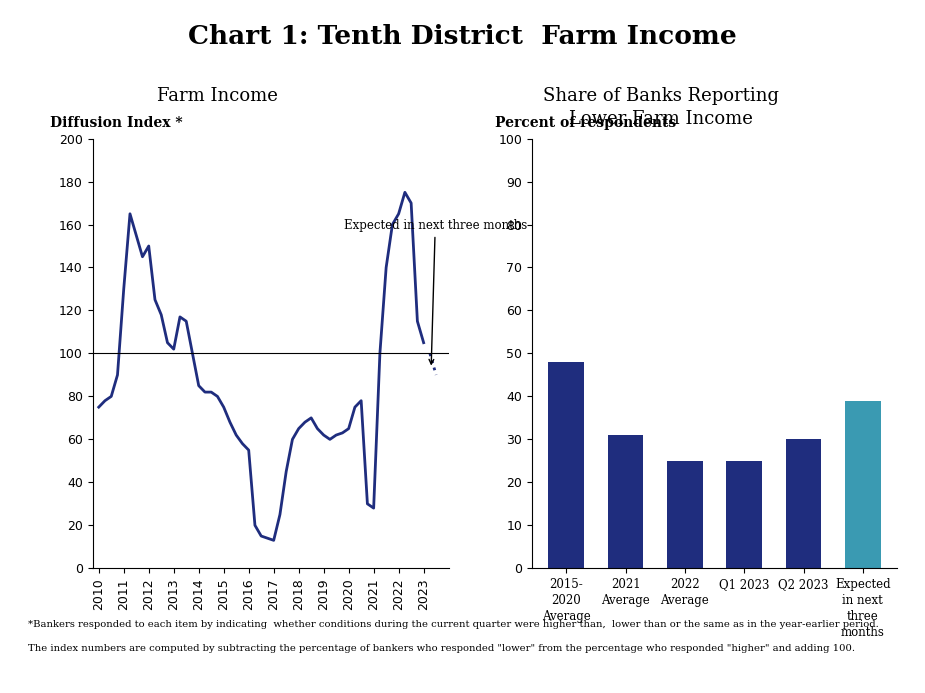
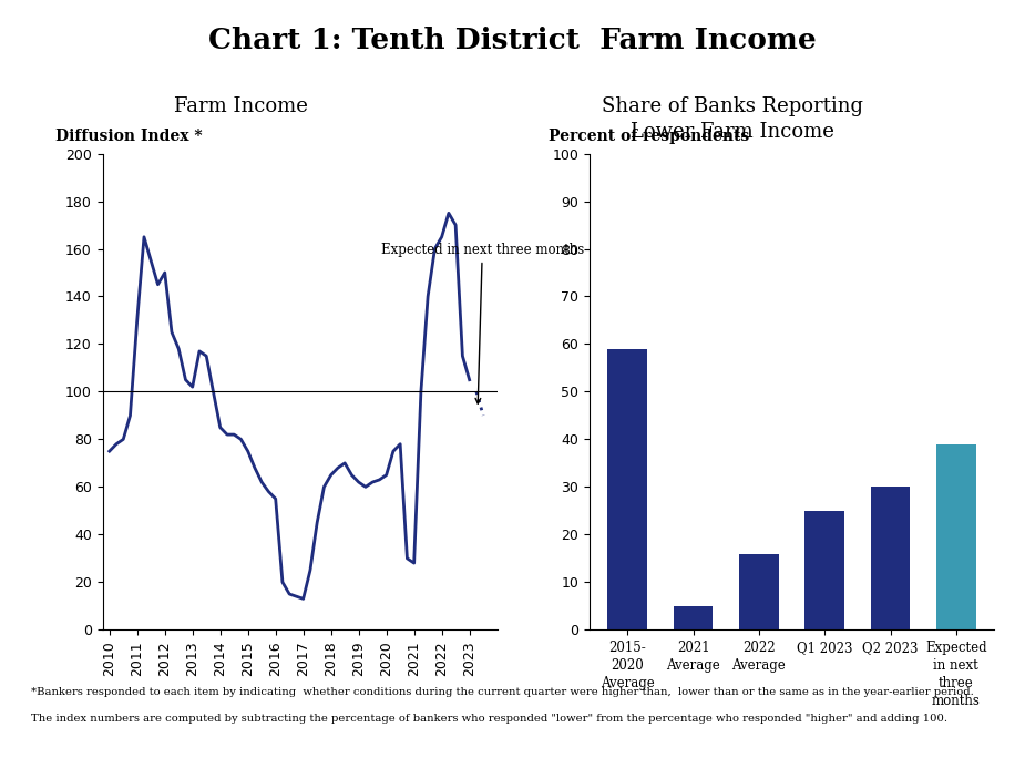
2015- 2020 Average: 48 -> 59
2021 Average: 31 -> 5
2022 Average: 25 -> 16
